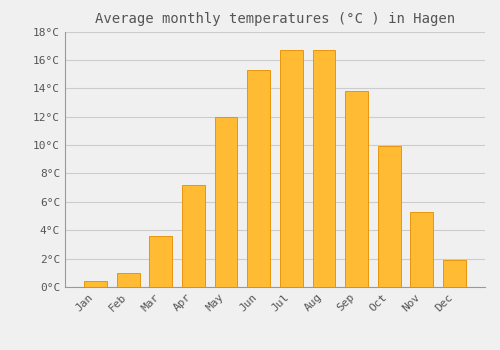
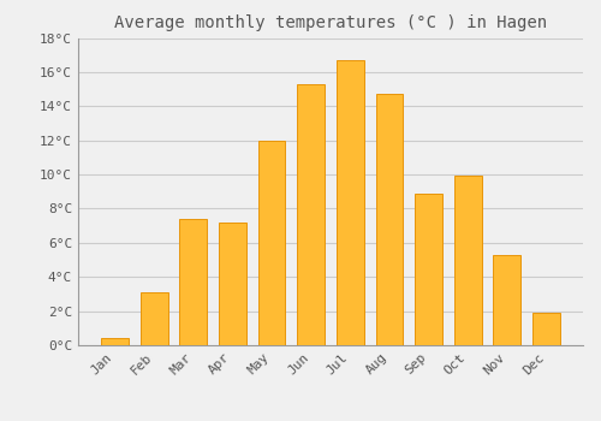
Feb: 1.0°C -> 3.1°C
Mar: 3.6°C -> 7.4°C
Aug: 16.7°C -> 14.7°C
Sep: 13.8°C -> 8.9°C
